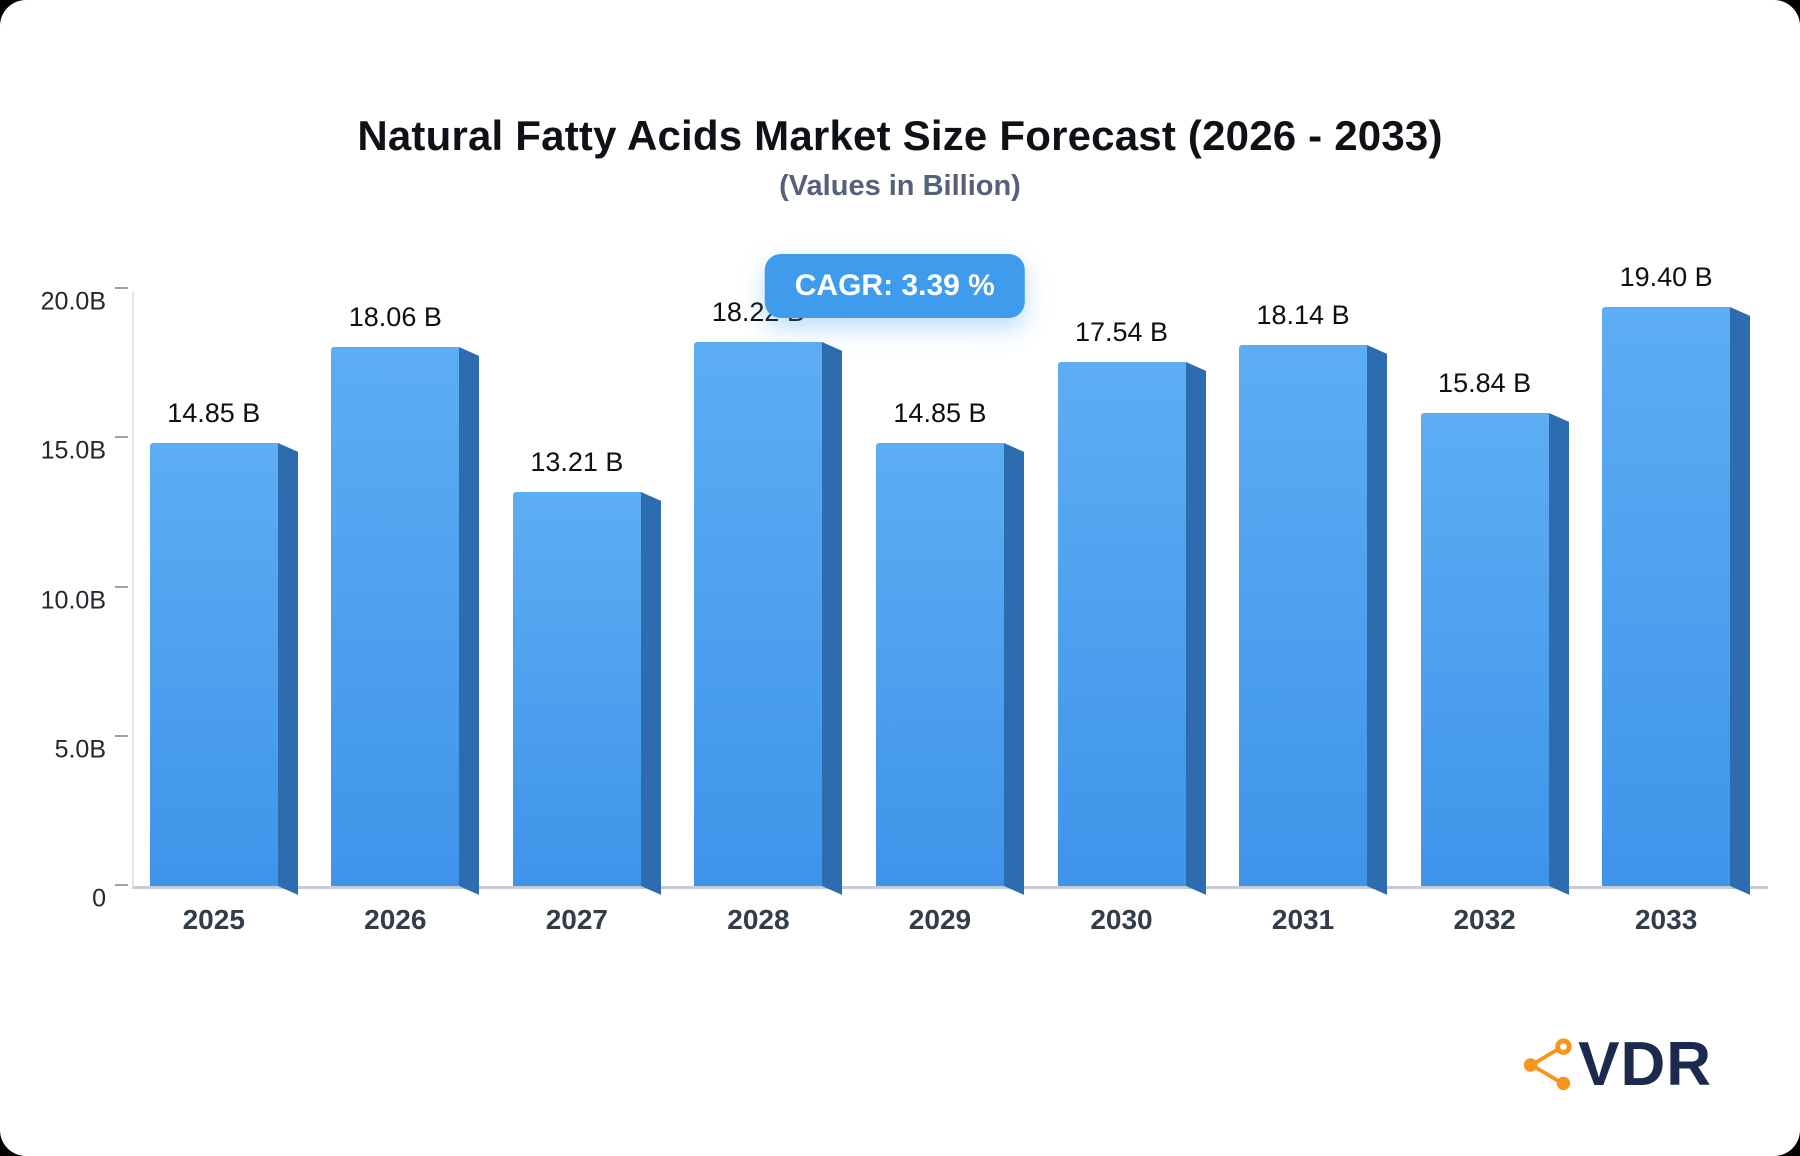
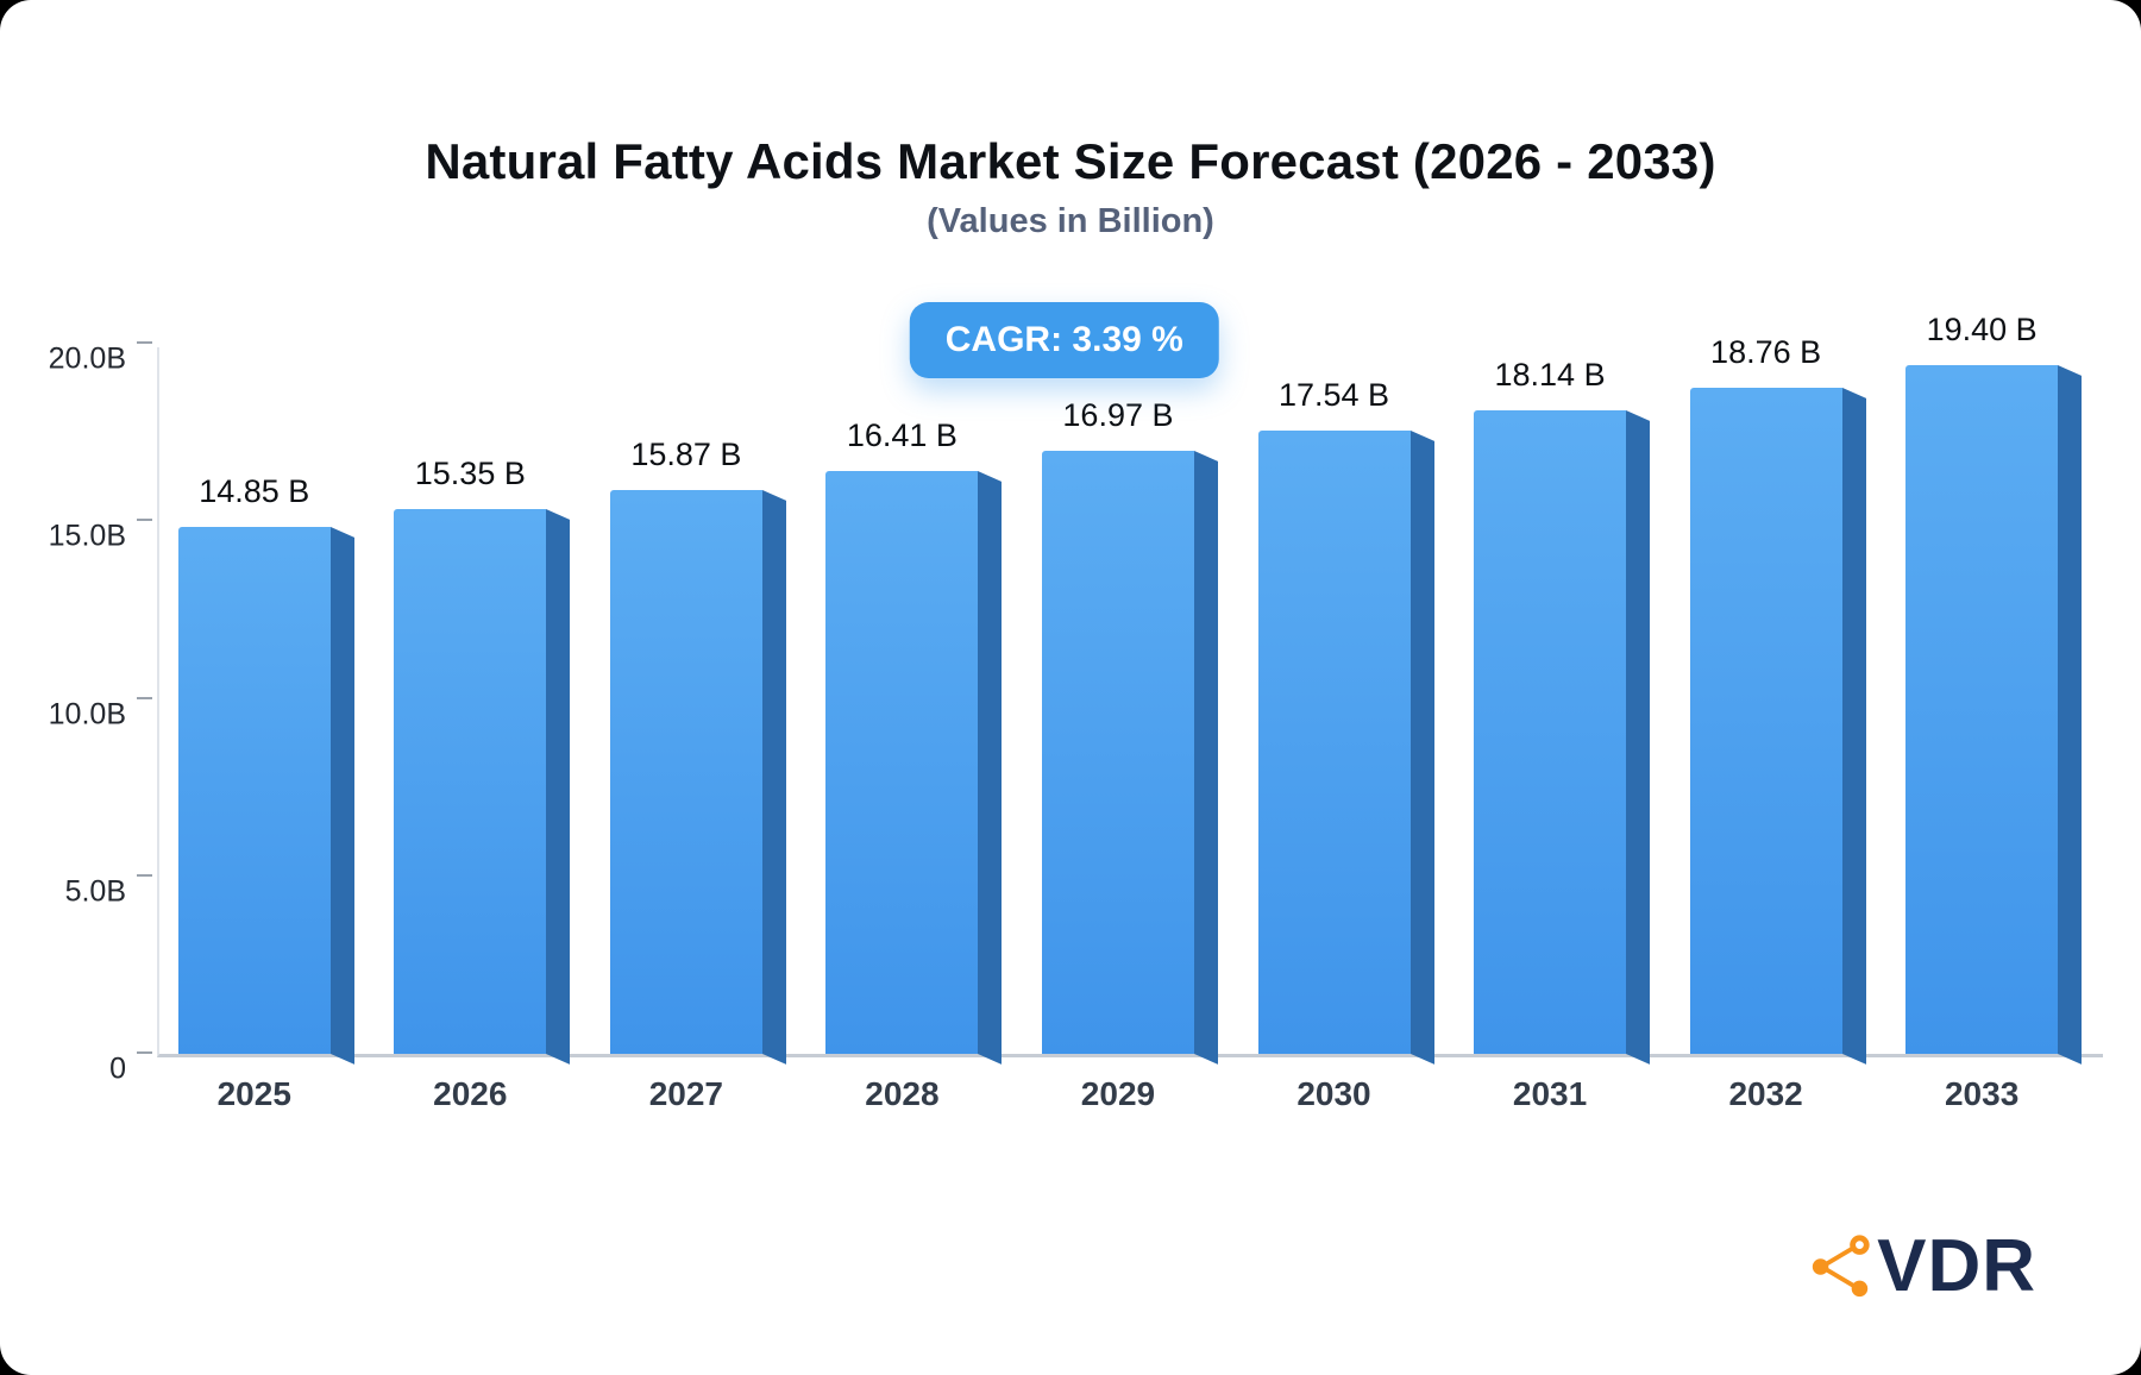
2026: 18.06 -> 15.35
2027: 13.21 -> 15.87
2028: 18.22 -> 16.41
2029: 14.85 -> 16.97
2032: 15.84 -> 18.76
